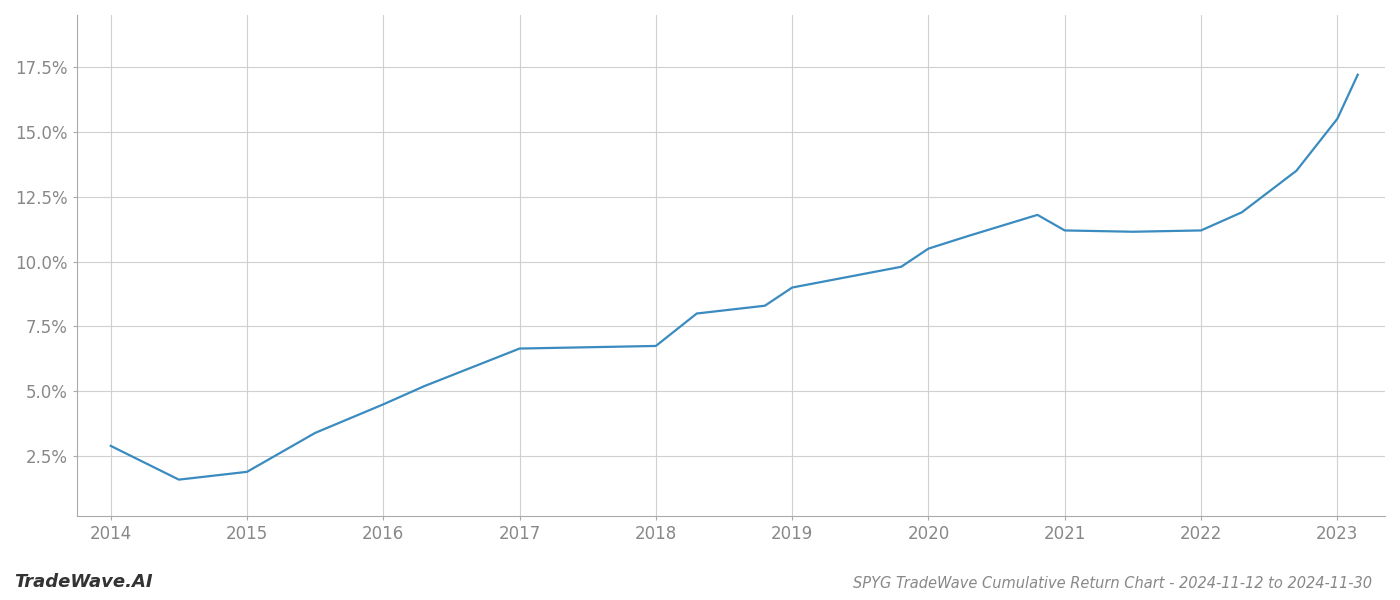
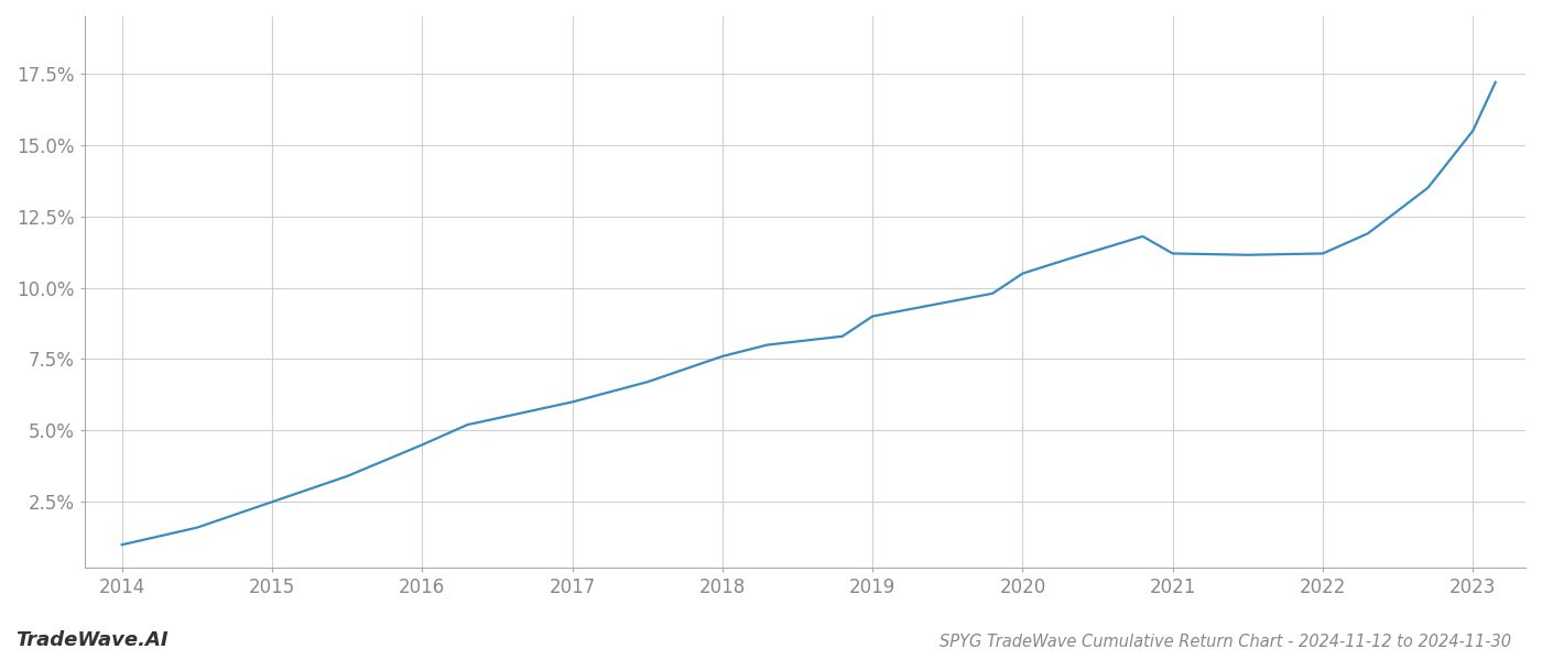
2014: 2.90% -> 1.00%
2015: 1.90% -> 2.50%
2017: 6.65% -> 6.00%
2018: 6.75% -> 7.60%
